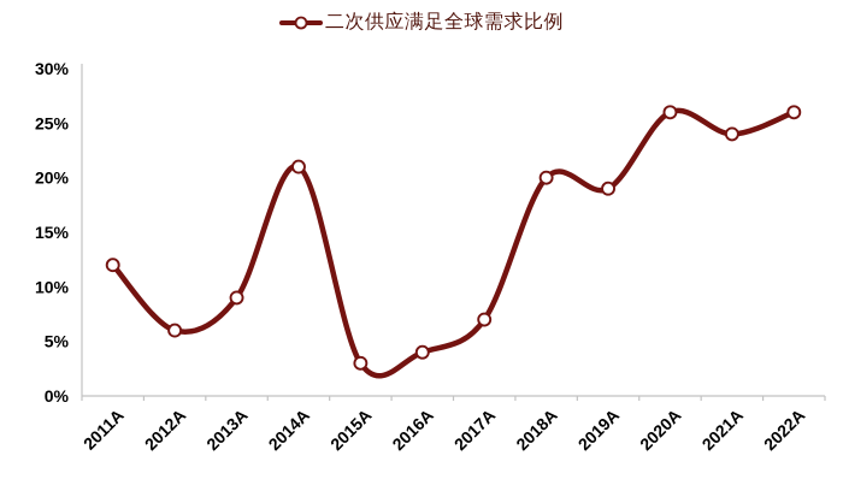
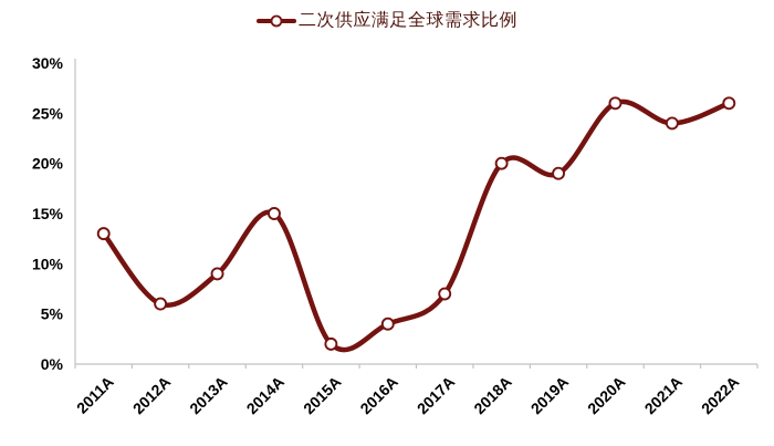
2011A: 12% -> 13%
2014A: 21% -> 15%
2015A: 3% -> 2%
